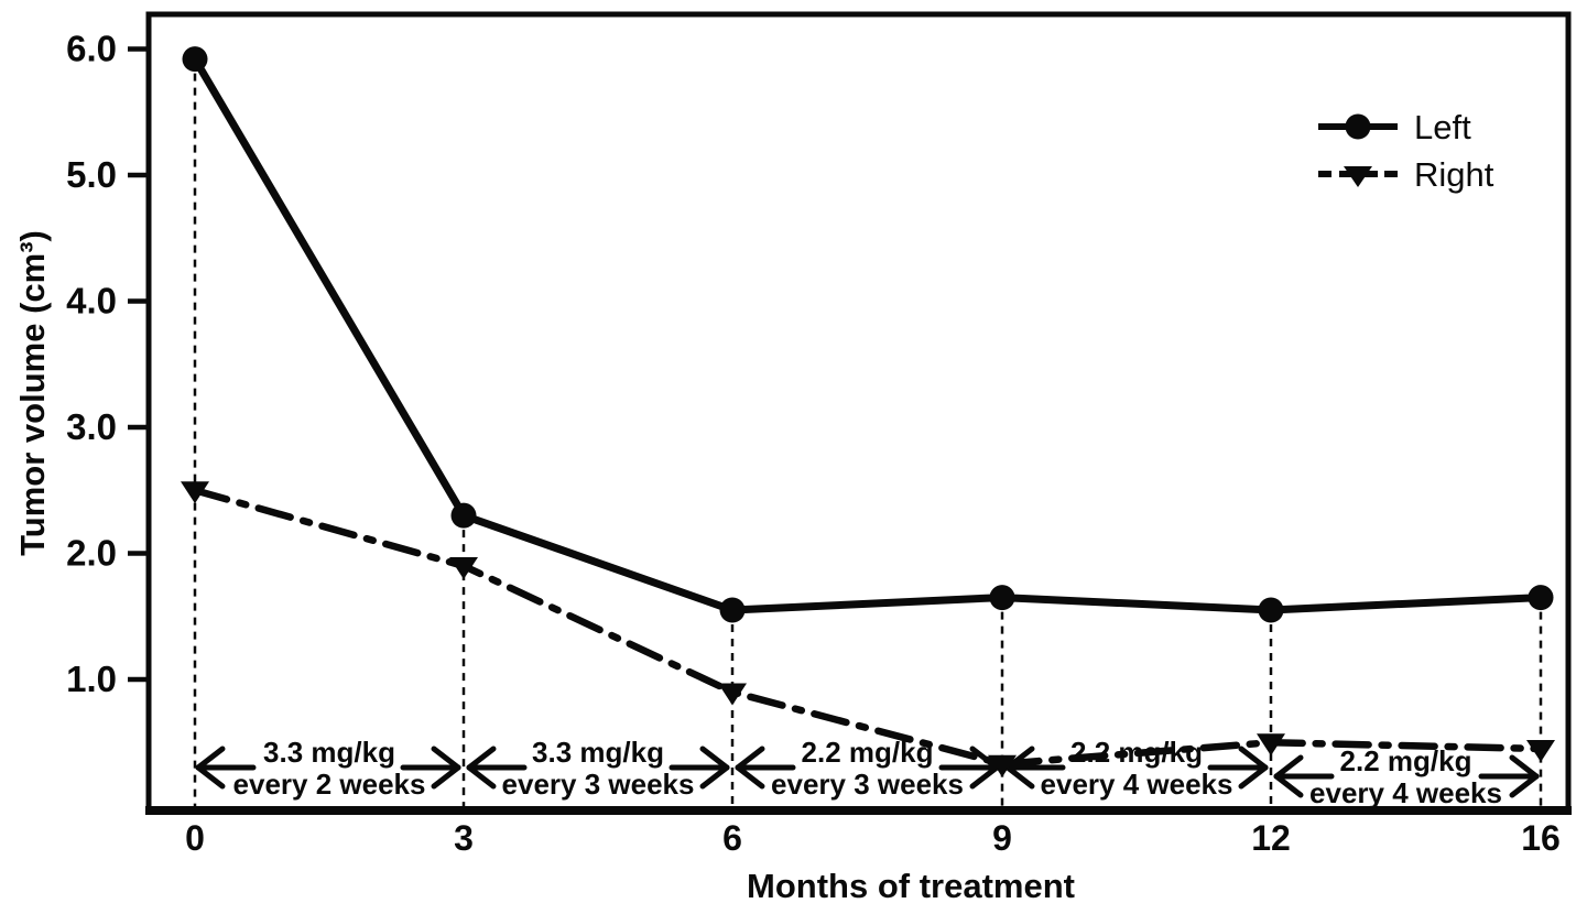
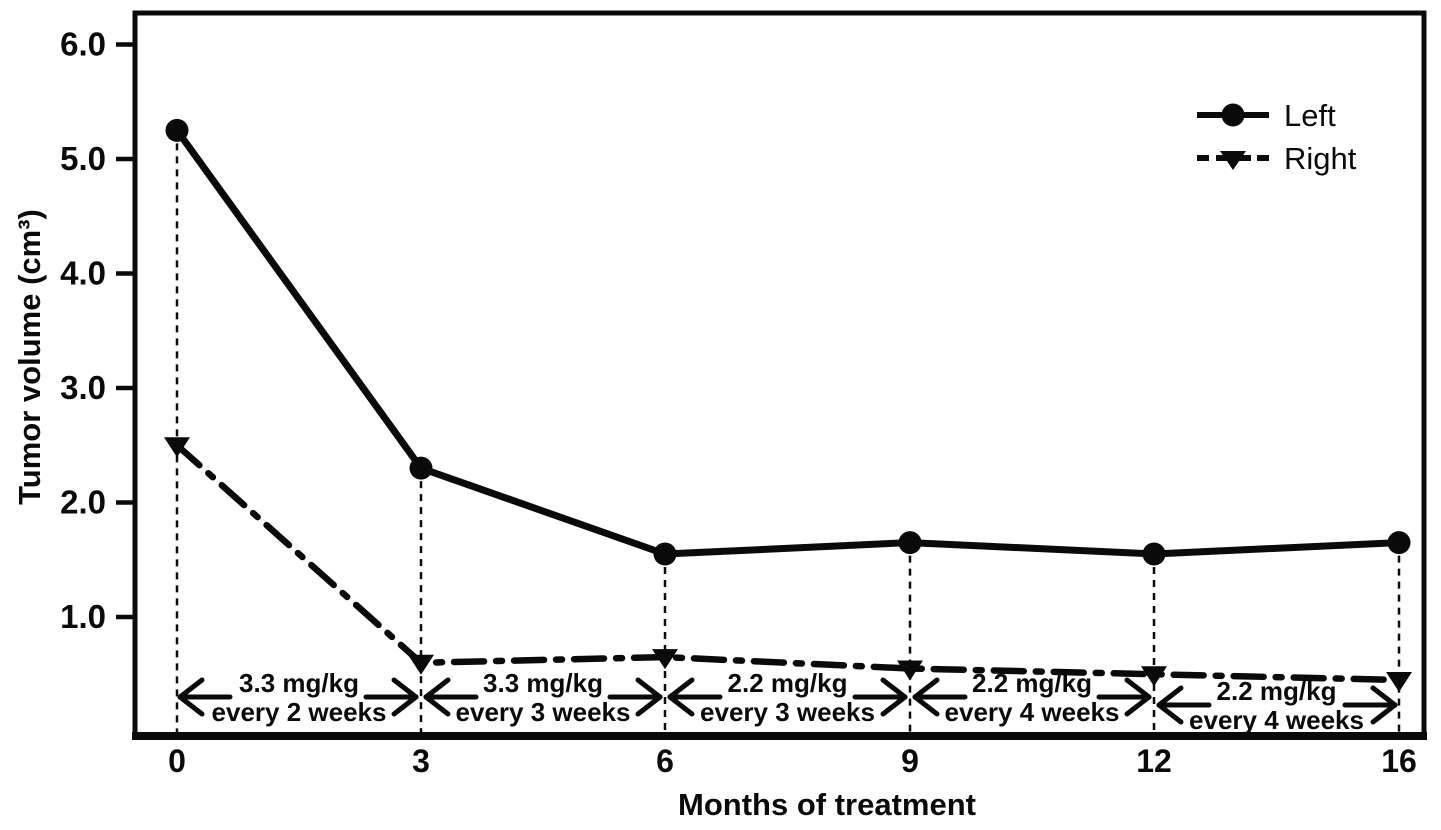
Left/0: 5.92 -> 5.25
Right/3: 1.90 -> 0.60
Right/6: 0.90 -> 0.65
Right/9: 0.33 -> 0.55
